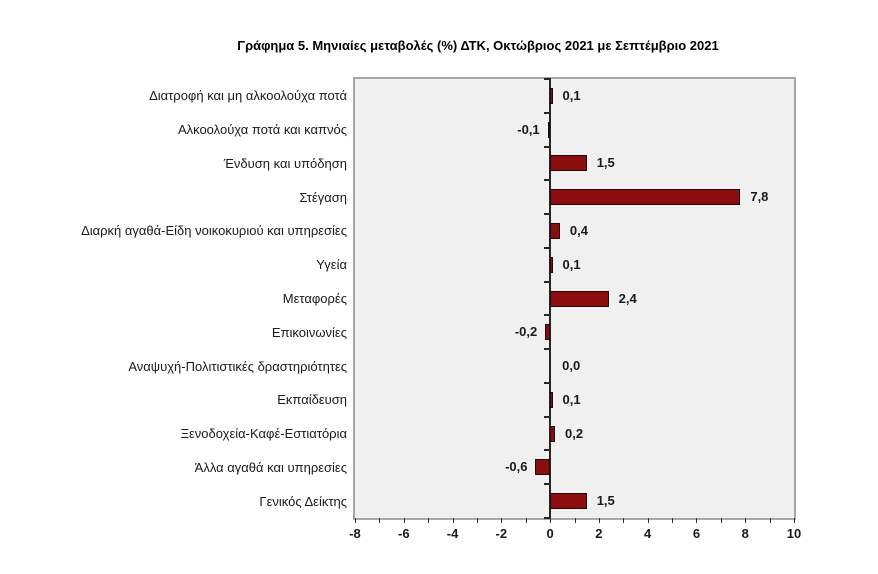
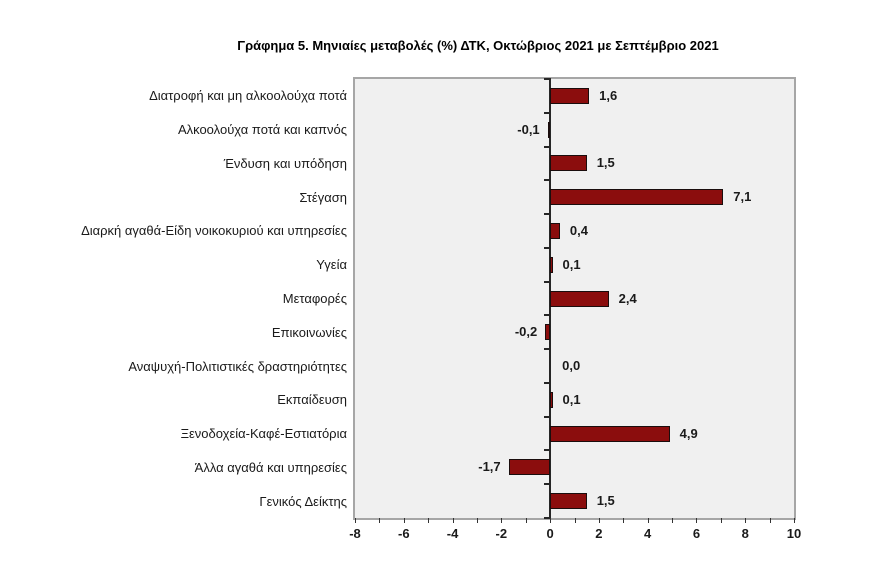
Διατροφή και μη αλκοολούχα ποτά: 0,1 -> 1,6
Στέγαση: 7,8 -> 7,1
Ξενοδοχεία-Καφέ-Εστιατόρια: 0,2 -> 4,9
Άλλα αγαθά και υπηρεσίες: -0,6 -> -1,7
